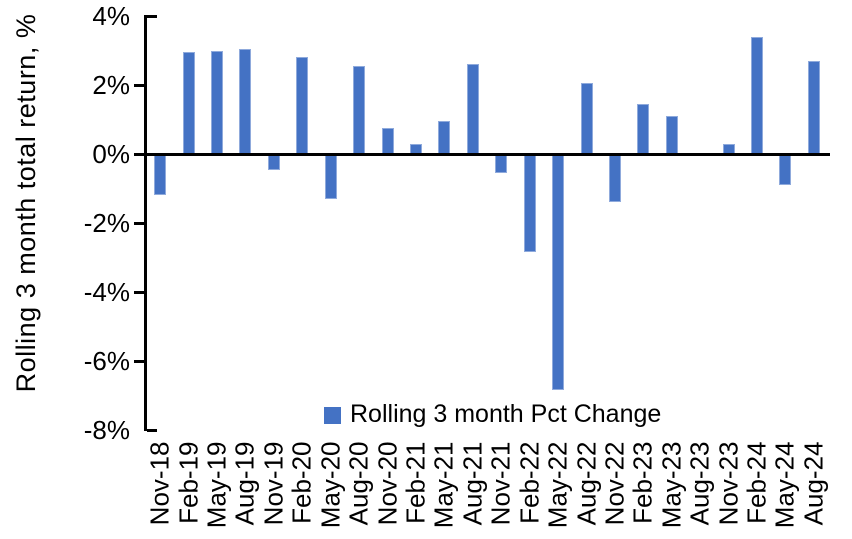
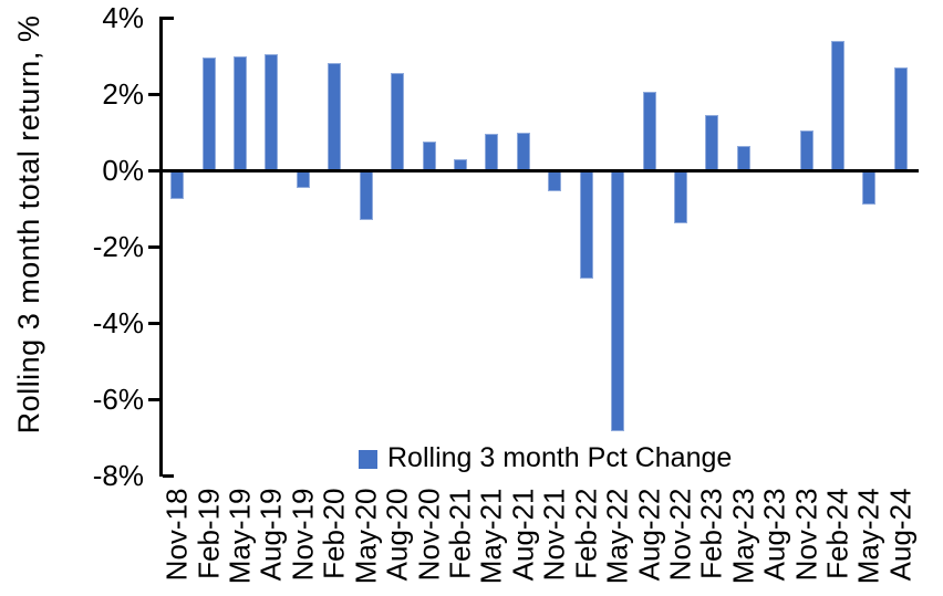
Nov-18: -1.2% -> -0.8%
Aug-21: 2.6% -> 1.0%
May-23: 1.1% -> 0.7%
Nov-23: 0.3% -> 1.1%
